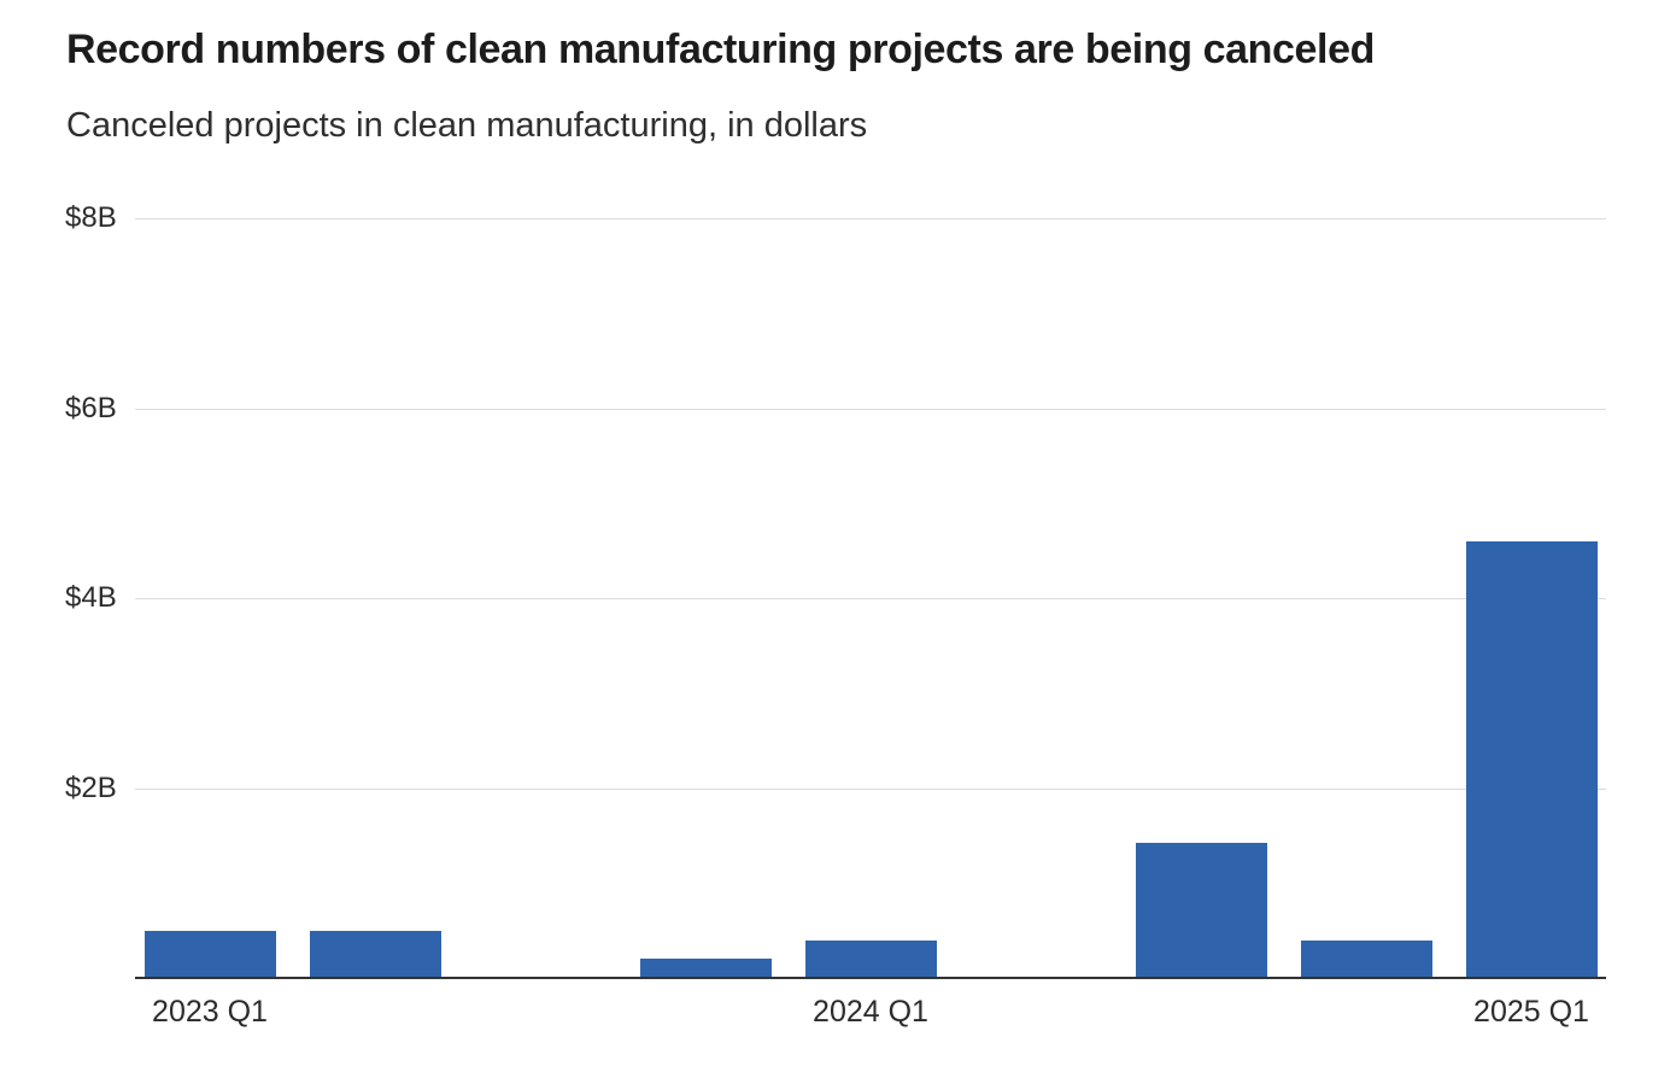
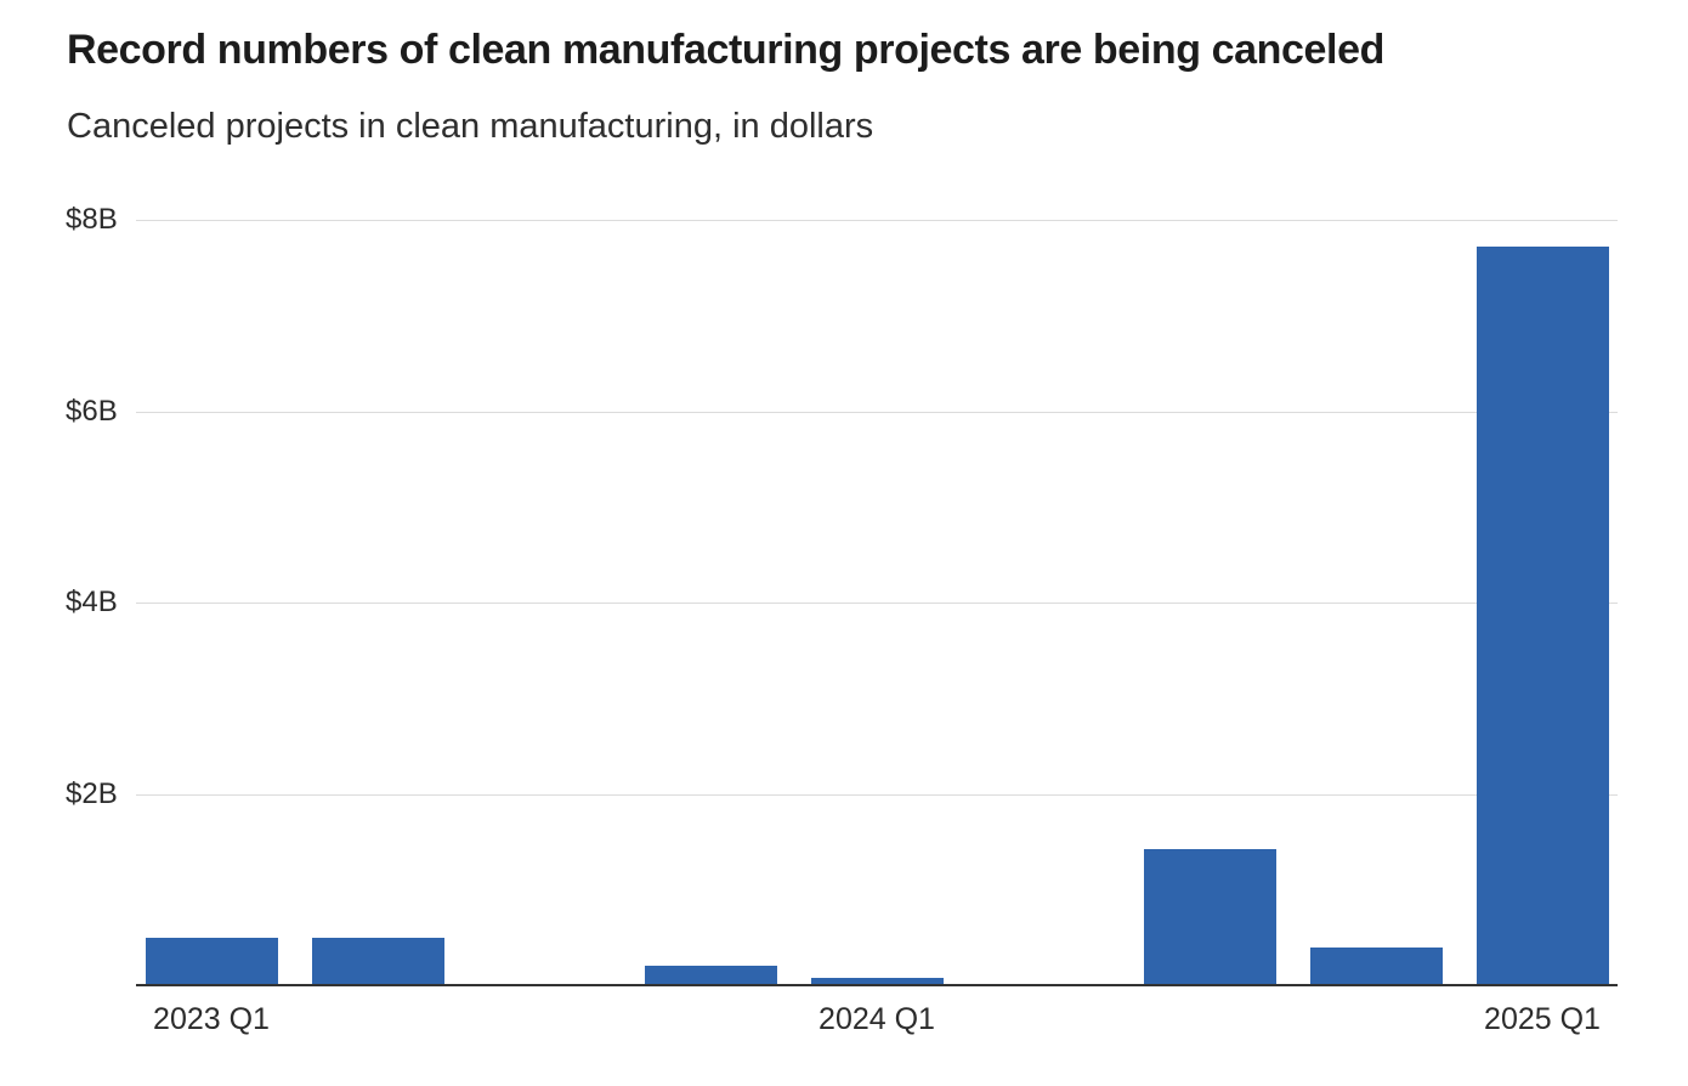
2024 Q1: $0.4B -> $0.1B
2025 Q1: $4.6B -> $7.7B
